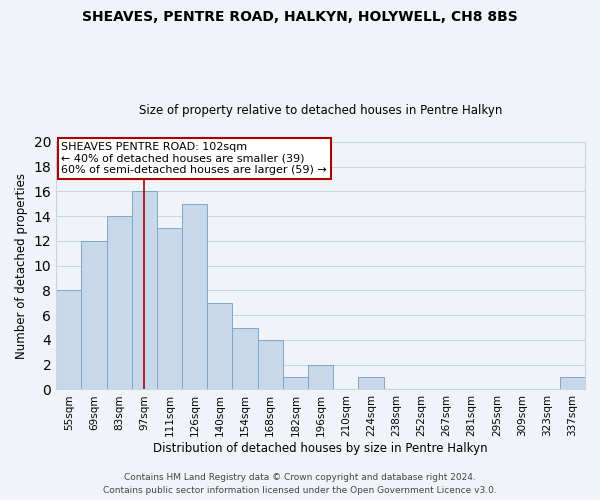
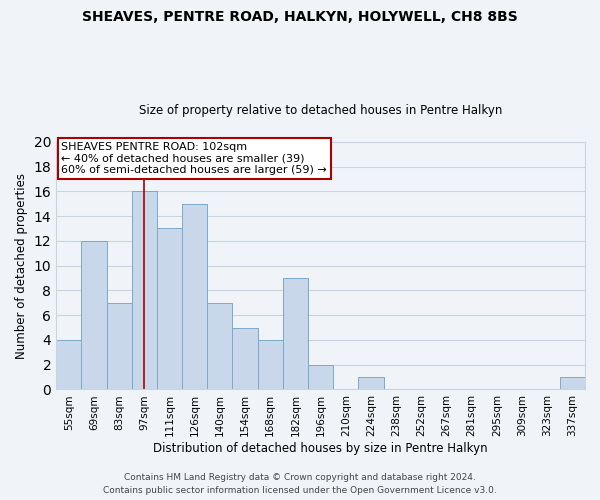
55sqm: 8 -> 4
83sqm: 14 -> 7
182sqm: 1 -> 9
